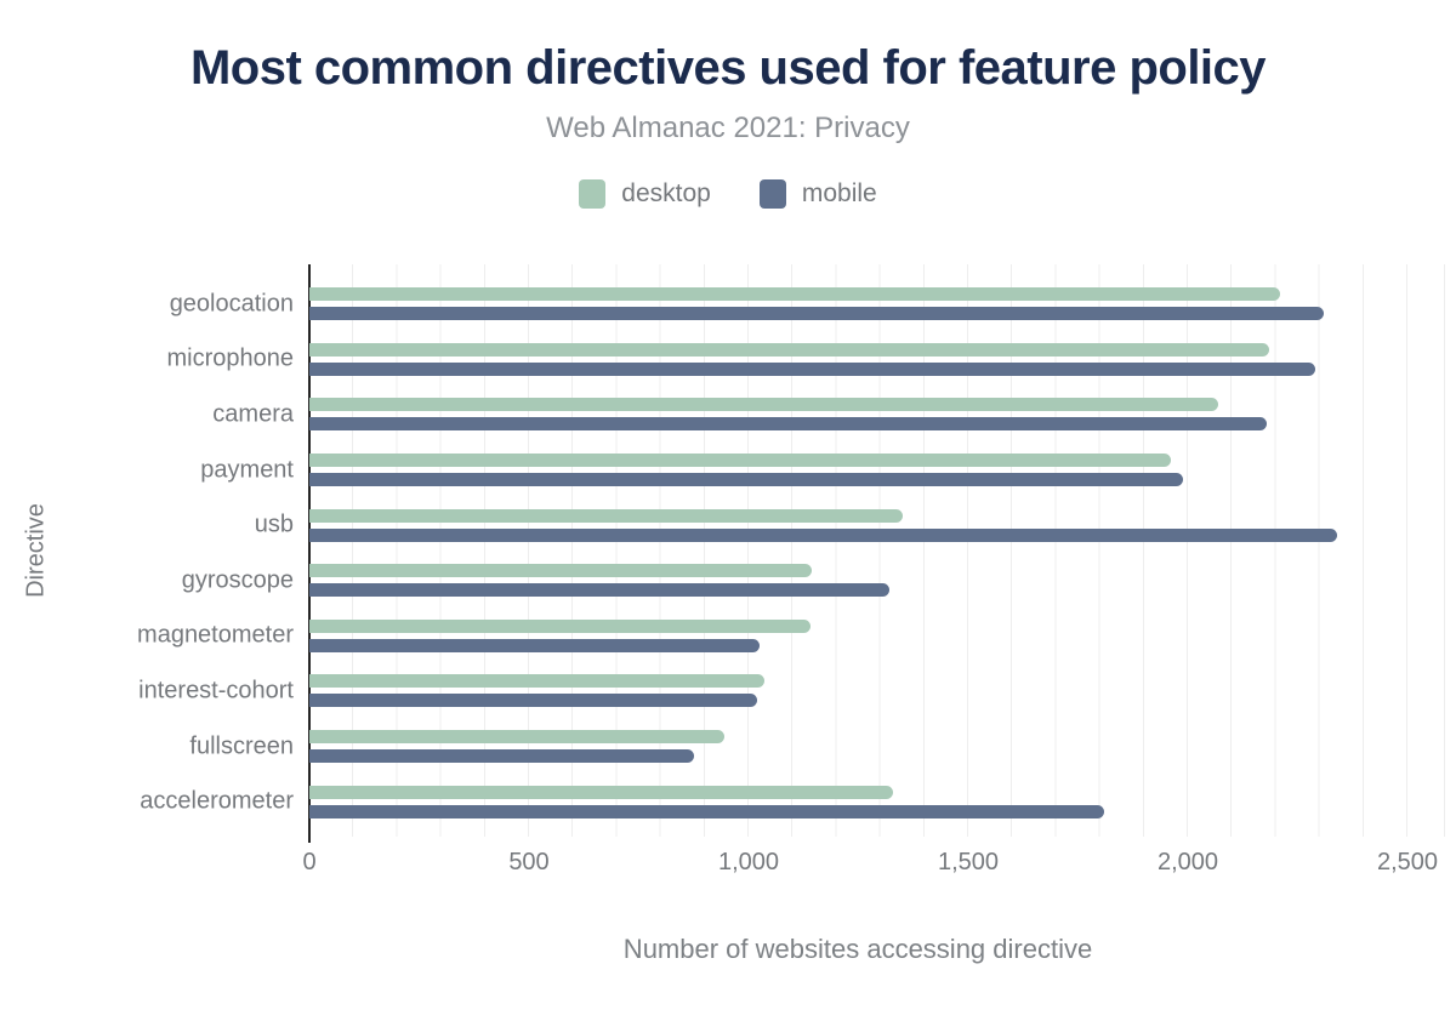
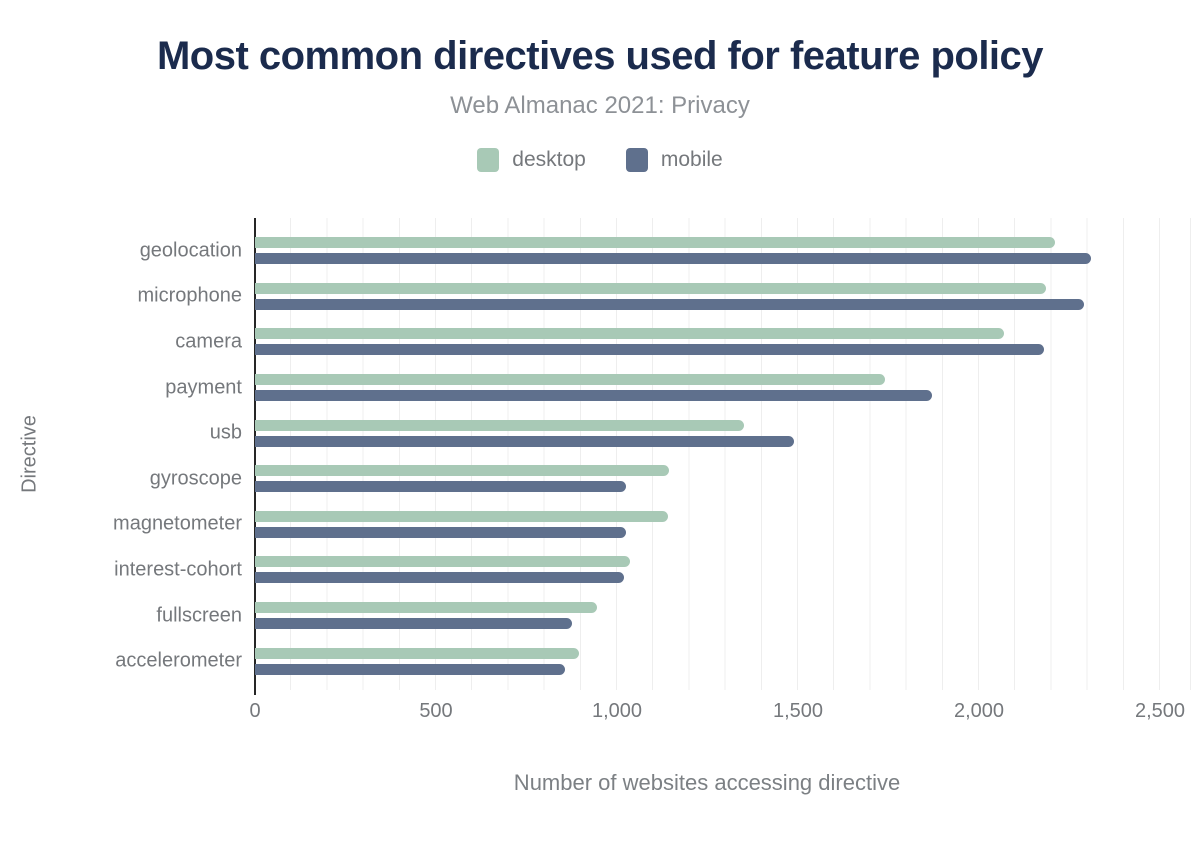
desktop/payment: 1960 -> 1740
mobile/payment: 1990 -> 1870
mobile/usb: 2340 -> 1490
mobile/gyroscope: 1320 -> 1020
desktop/accelerometer: 1330 -> 900
mobile/accelerometer: 1810 -> 860
